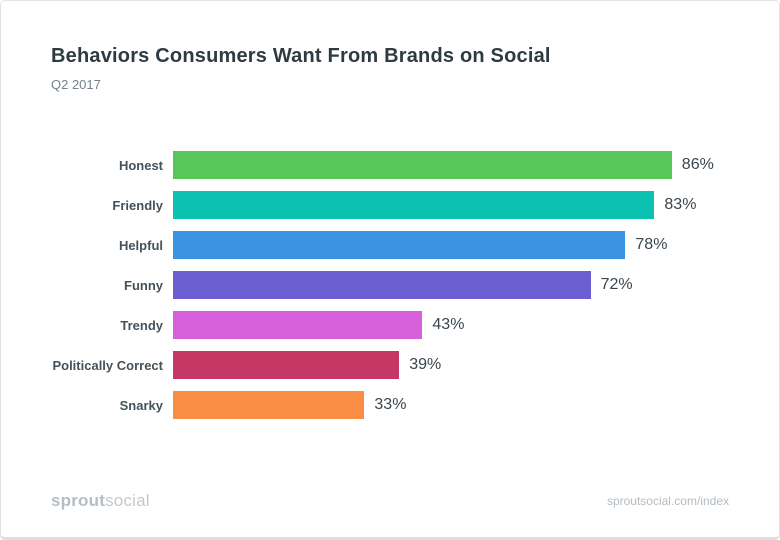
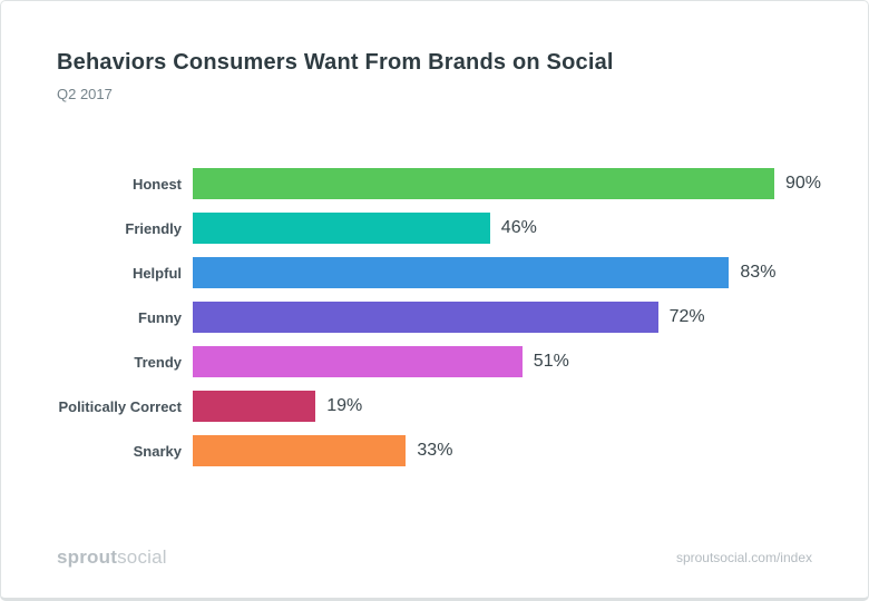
Honest: 86% -> 90%
Friendly: 83% -> 46%
Helpful: 78% -> 83%
Trendy: 43% -> 51%
Politically Correct: 39% -> 19%
